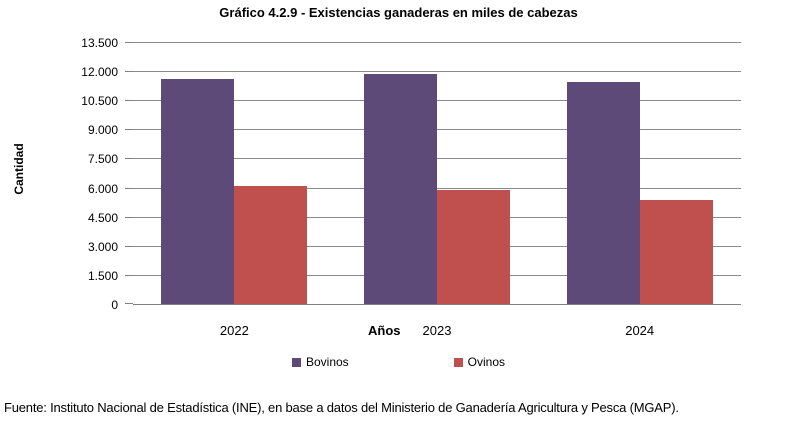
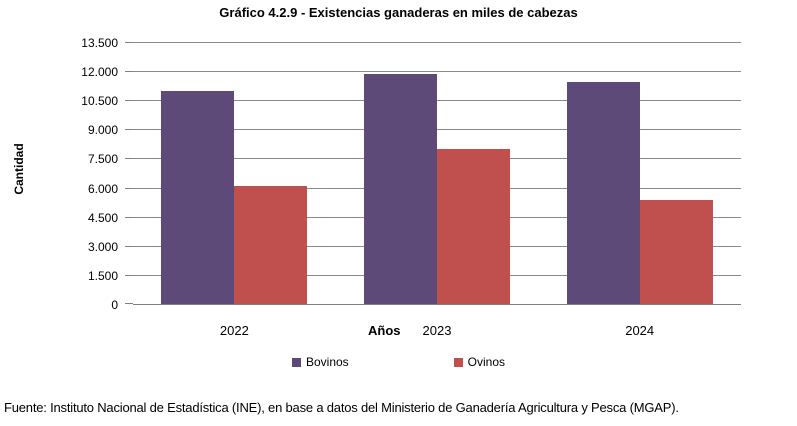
Bovinos/2022: 11600 -> 11000
Ovinos/2023: 5900 -> 8000
